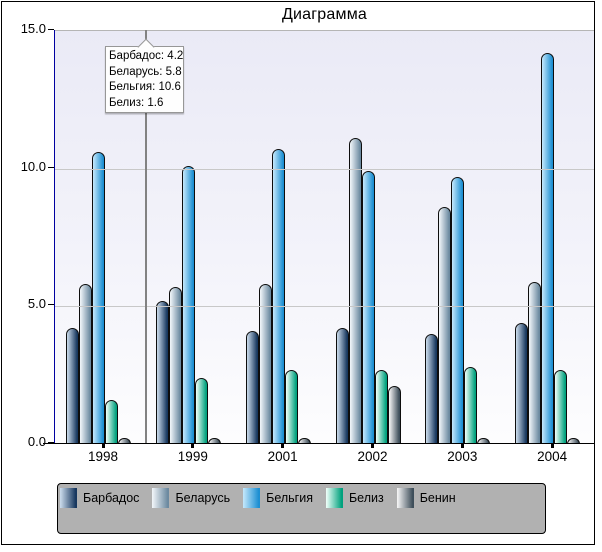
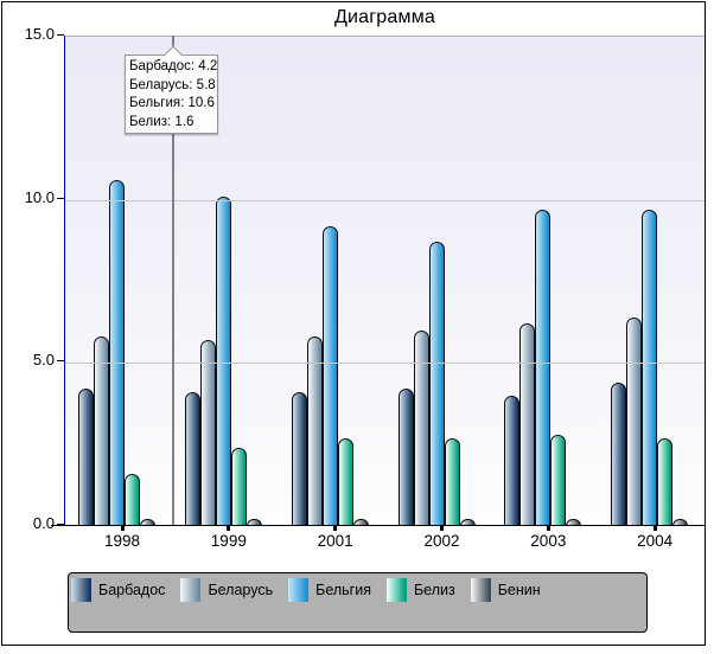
Барбадос/1999: 5.2 -> 4.1
Бельгия/2001: 10.7 -> 9.2
Беларусь/2002: 11.1 -> 6.0
Бельгия/2002: 9.9 -> 8.7
Бенин/2002: 2.1 -> 0.2
Беларусь/2003: 8.6 -> 6.2
Беларусь/2004: 5.9 -> 6.4
Бельгия/2004: 14.2 -> 9.7
